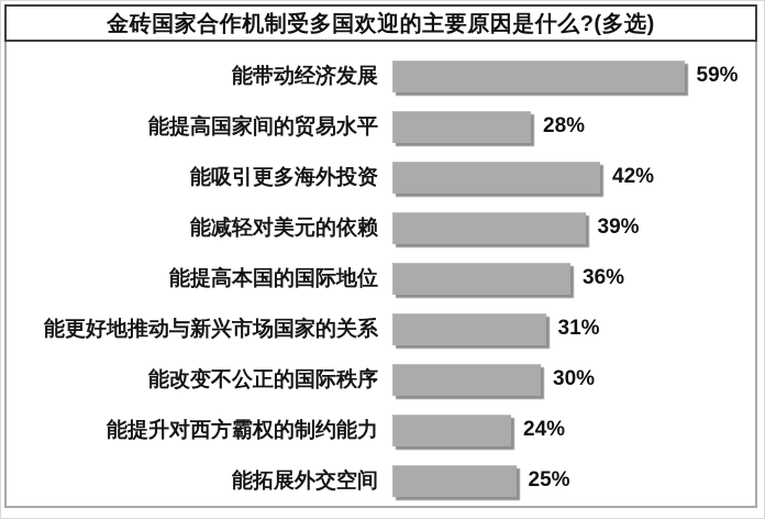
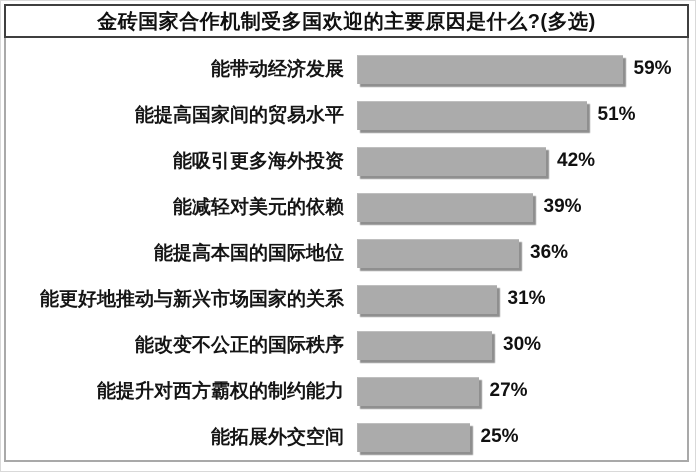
能提高国家间的贸易水平: 28% -> 51%
能提升对西方霸权的制约能力: 24% -> 27%
